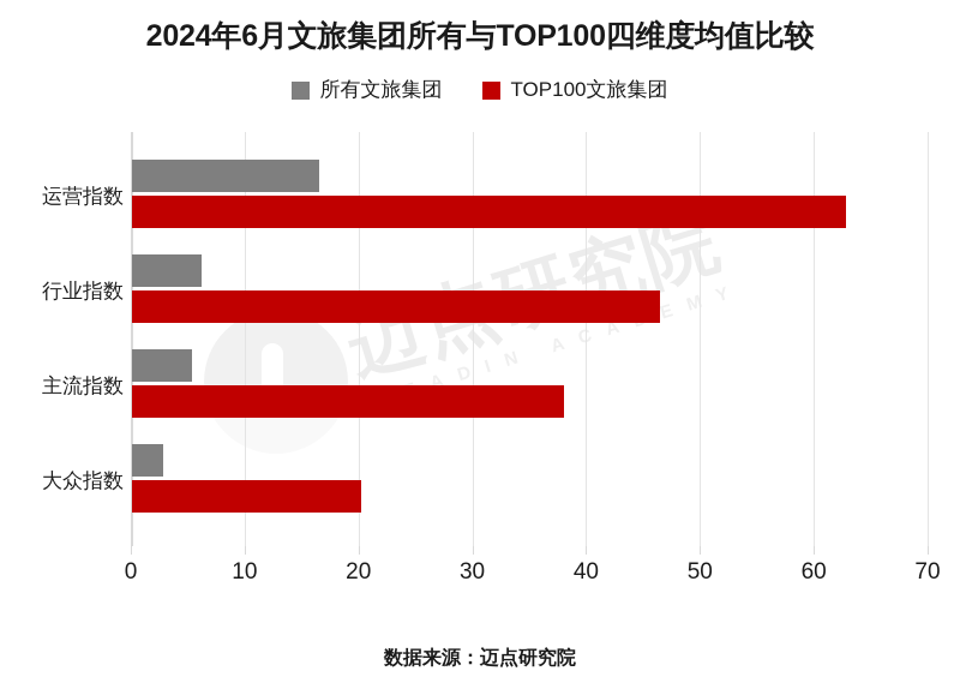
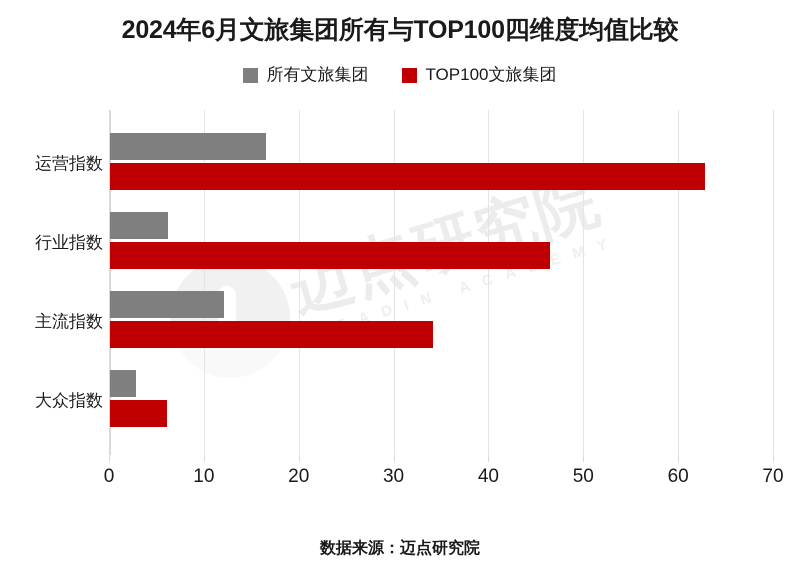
所有文旅集团/主流指数: 5 -> 12
TOP100文旅集团/主流指数: 38 -> 34
TOP100文旅集团/大众指数: 20 -> 6
